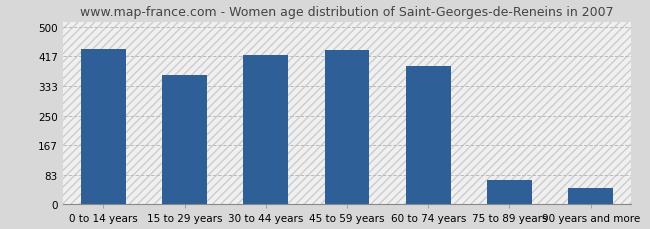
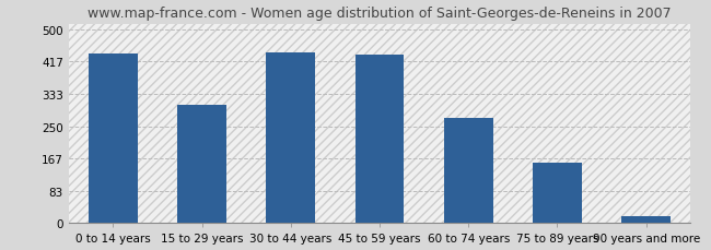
15 to 29 years: 365 -> 305
30 to 44 years: 420 -> 440
60 to 74 years: 390 -> 272
75 to 89 years: 70 -> 155
90 years and more: 45 -> 18
